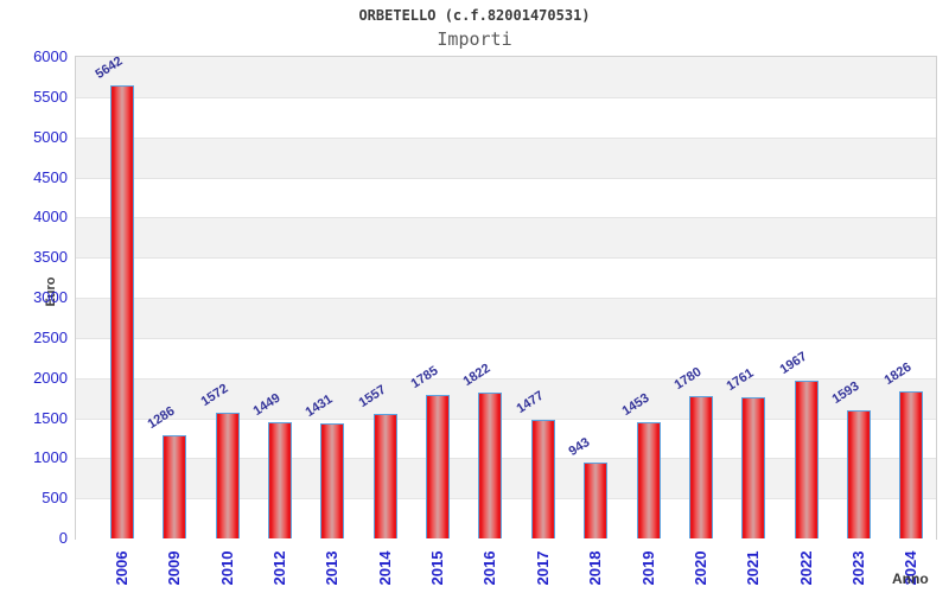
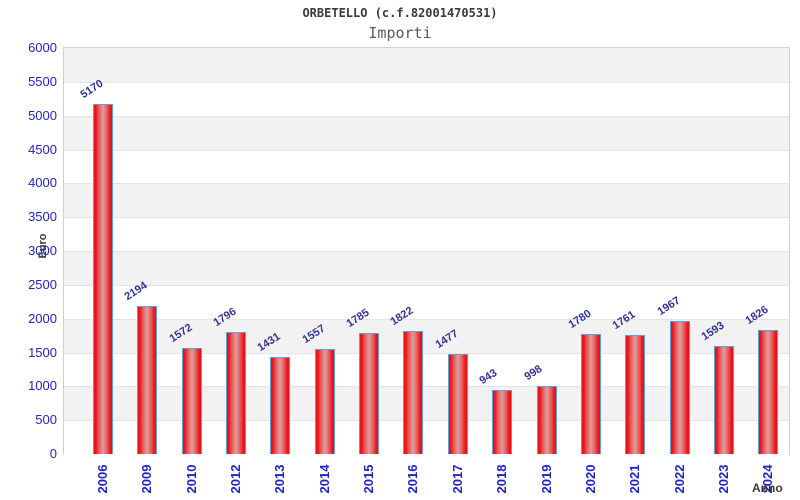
2006: 5642 -> 5170
2009: 1286 -> 2194
2012: 1449 -> 1796
2019: 1453 -> 998
